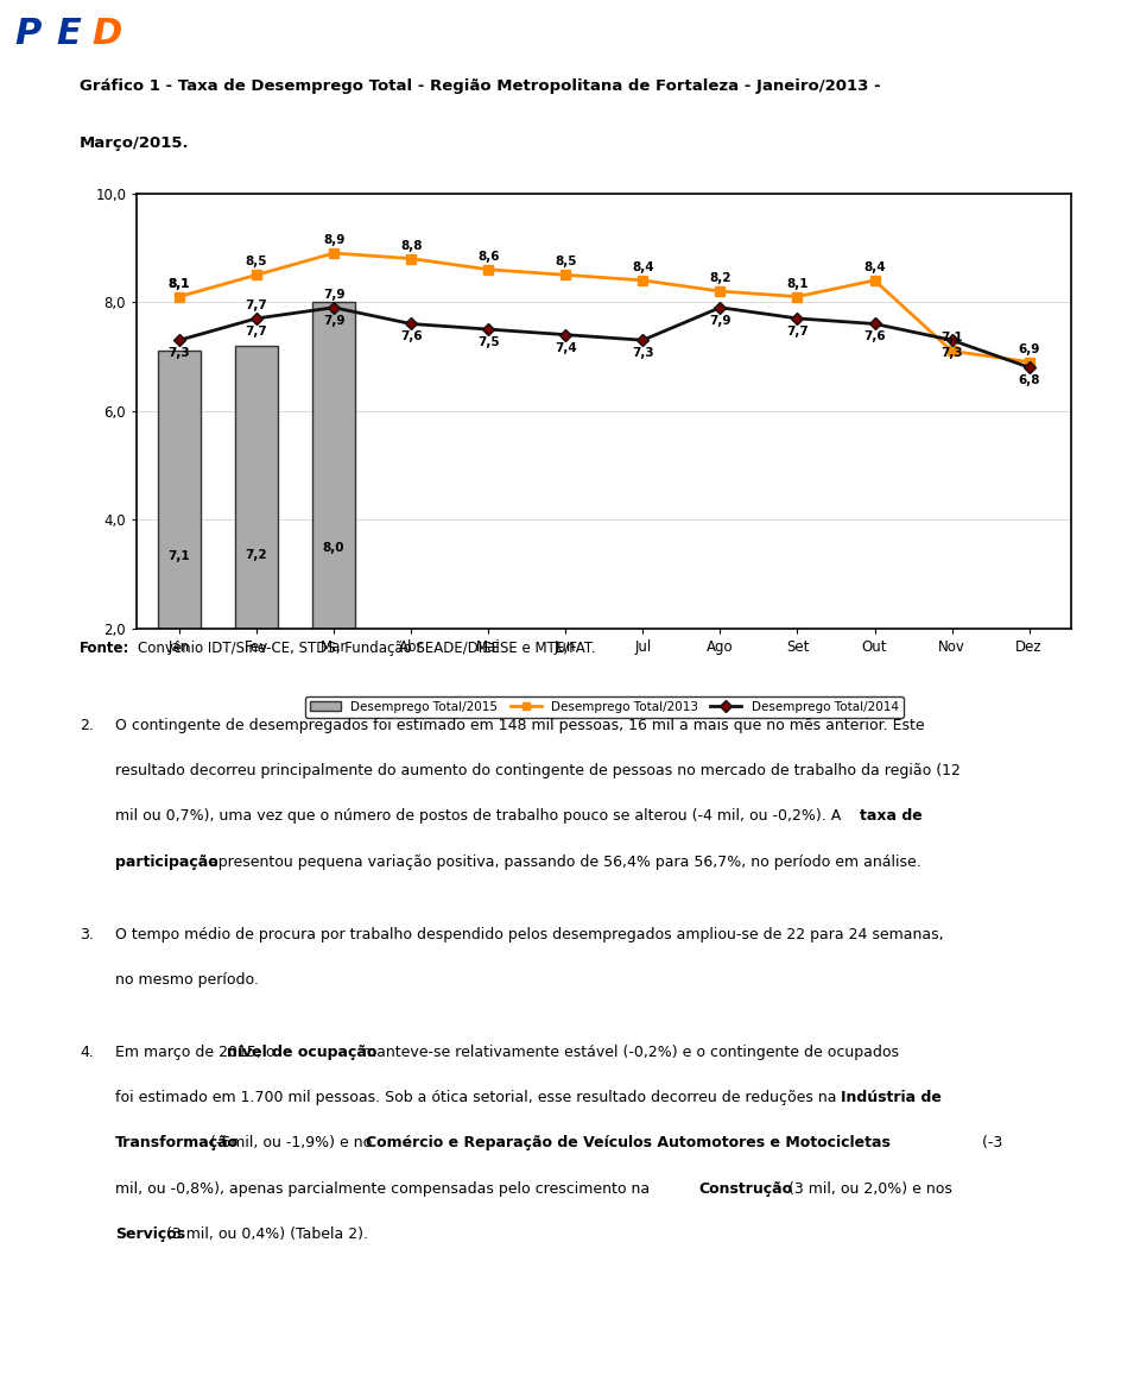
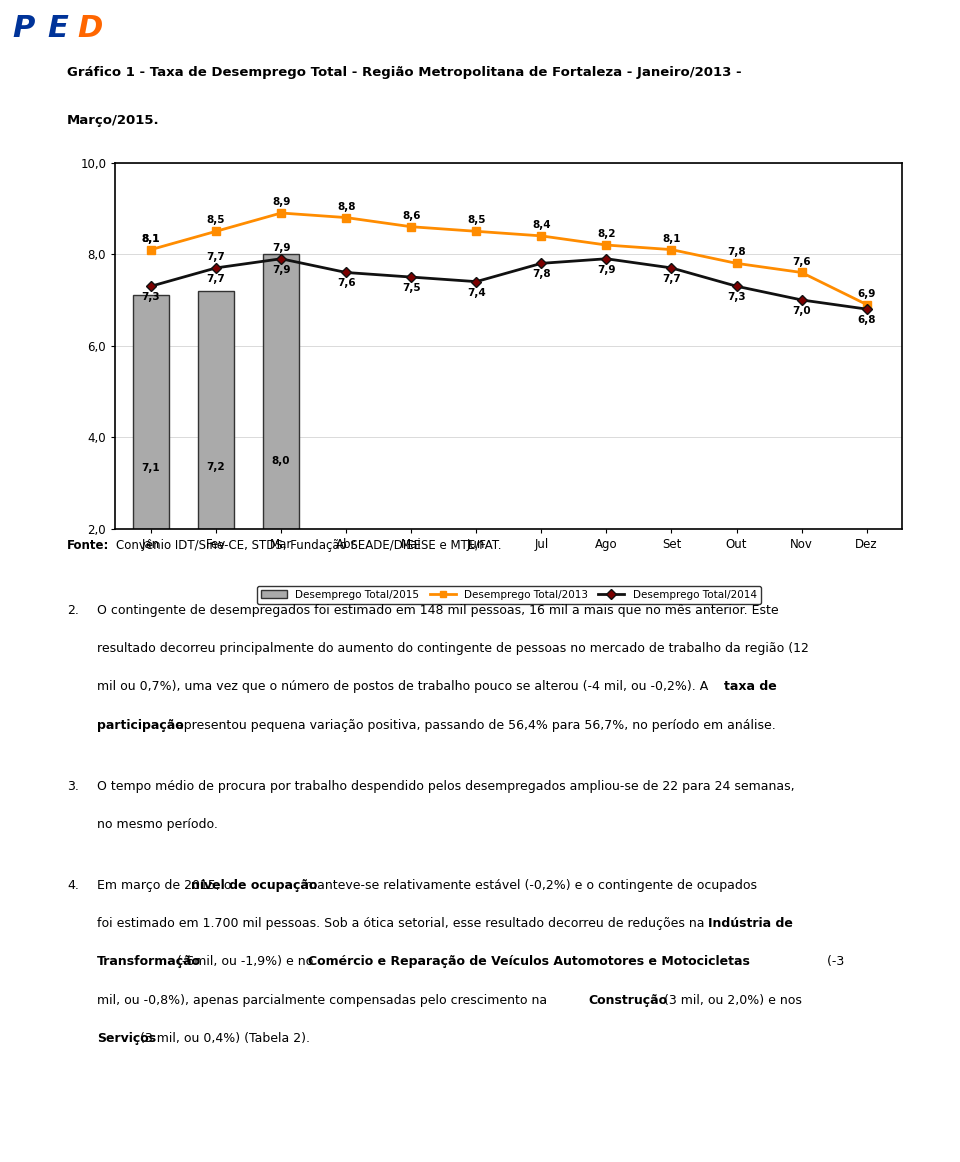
Desemprego Total/2014/Jul: 7,3 -> 7,8
Desemprego Total/2013/Out: 8,4 -> 7,8
Desemprego Total/2014/Out: 7,6 -> 7,3
Desemprego Total/2013/Nov: 7,1 -> 7,6
Desemprego Total/2014/Nov: 7,3 -> 7,0
